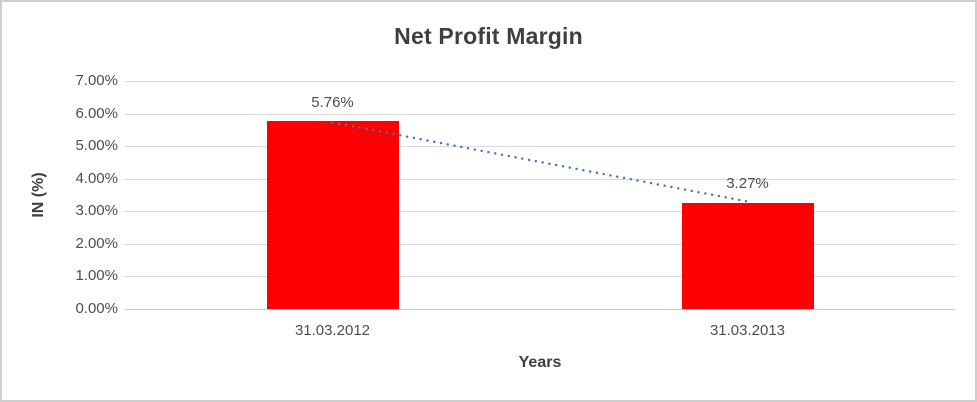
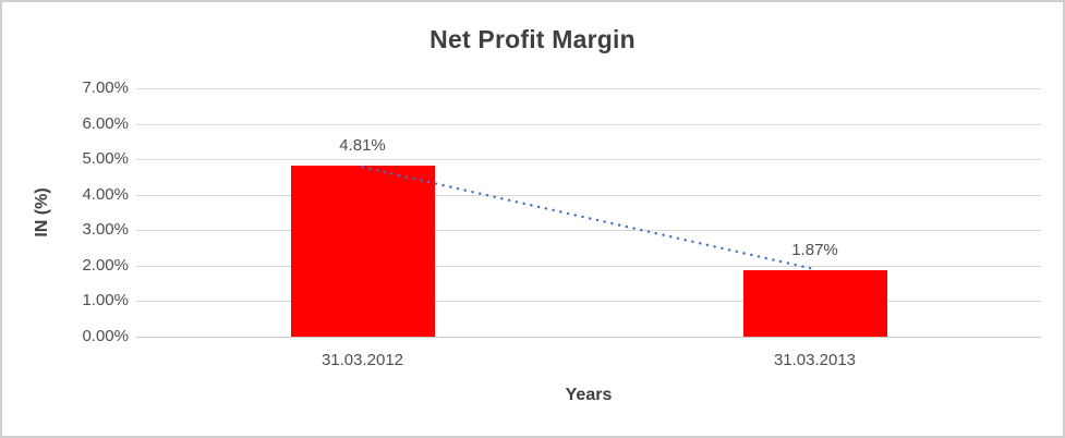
31.03.2012: 5.76% -> 4.81%
31.03.2013: 3.27% -> 1.87%
